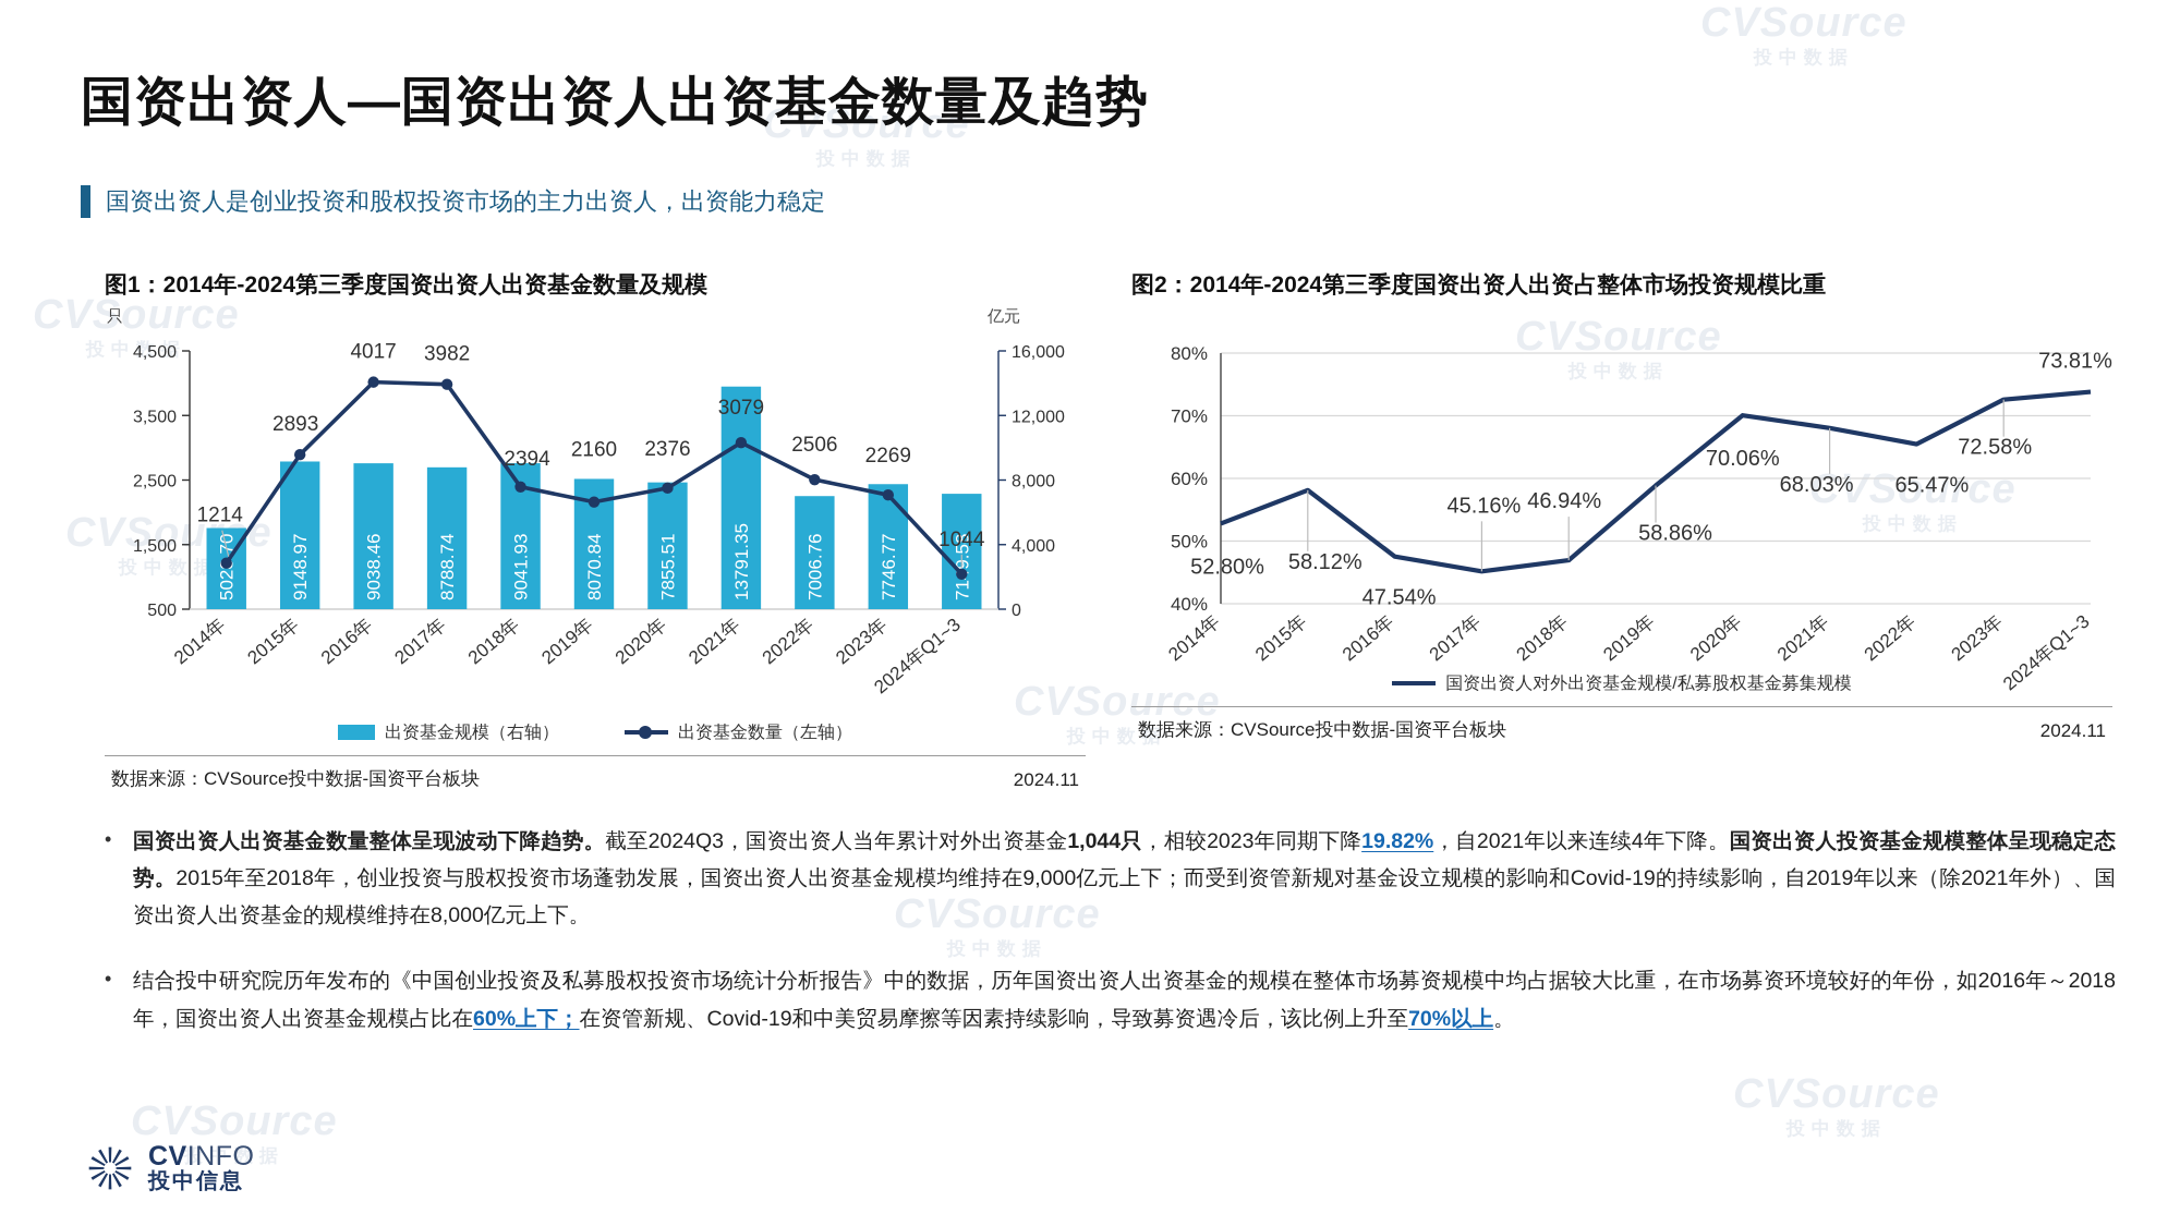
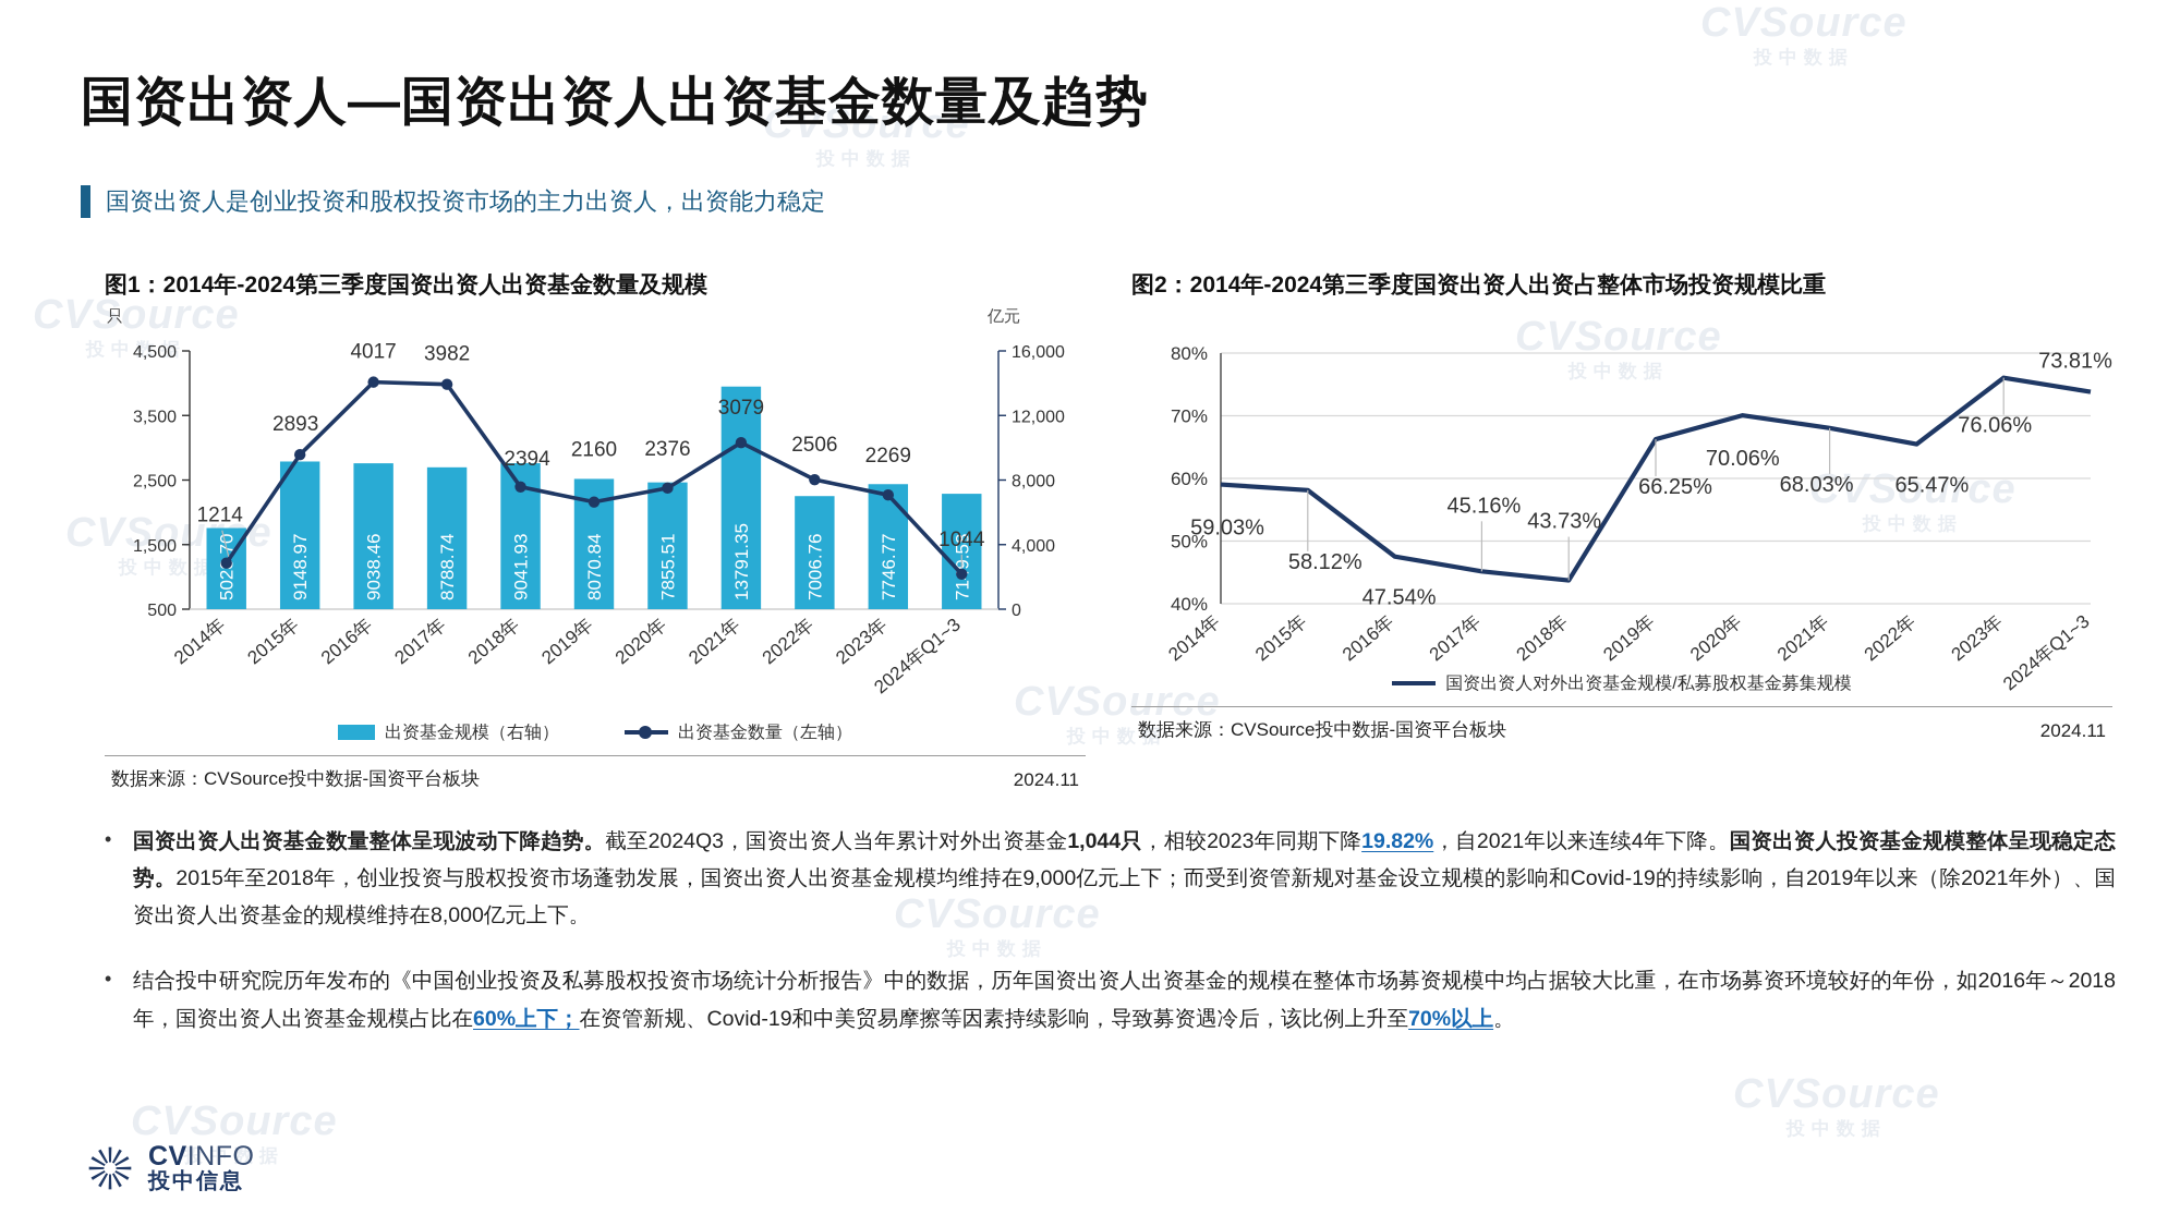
图2：2014年-2024第三季度国资出资人出资占整体市场投资规模比重/2014年: 52.80% -> 59.03%
图2：2014年-2024第三季度国资出资人出资占整体市场投资规模比重/2018年: 46.94% -> 43.73%
图2：2014年-2024第三季度国资出资人出资占整体市场投资规模比重/2019年: 58.86% -> 66.25%
图2：2014年-2024第三季度国资出资人出资占整体市场投资规模比重/2023年: 72.58% -> 76.06%
